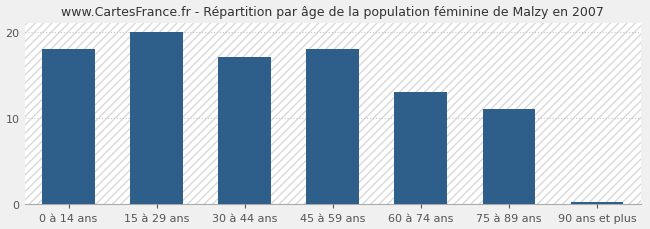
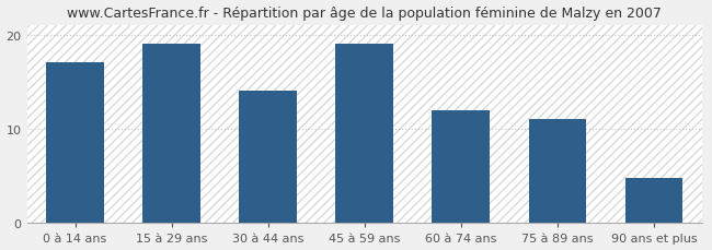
0 à 14 ans: 18.0 -> 17.0
15 à 29 ans: 20.0 -> 19.0
30 à 44 ans: 17.0 -> 14.0
45 à 59 ans: 18.0 -> 19.0
60 à 74 ans: 13.0 -> 12.0
90 ans et plus: 0.3 -> 4.8
